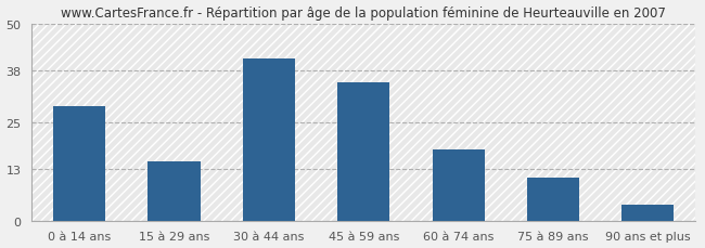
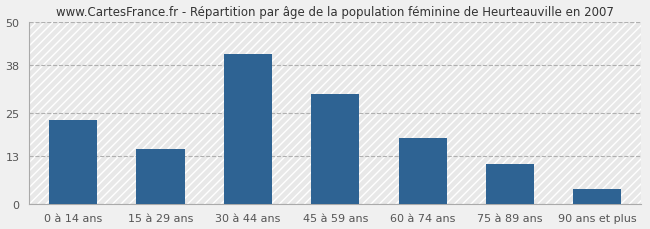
0 à 14 ans: 29 -> 23
45 à 59 ans: 35 -> 30
